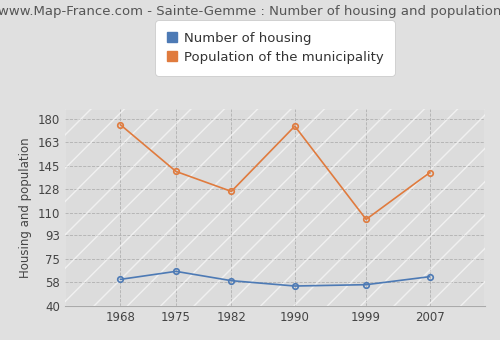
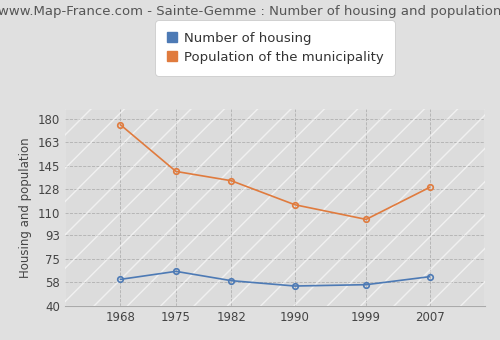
Population of the municipality/1982: 126 -> 134
Population of the municipality/1990: 175 -> 116
Population of the municipality/2007: 140 -> 129
